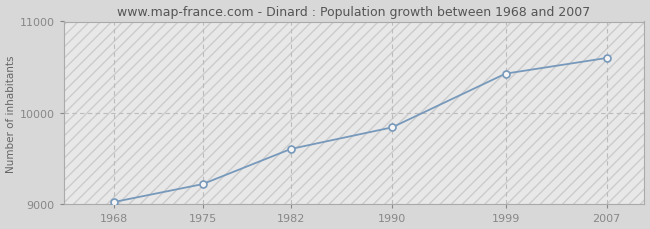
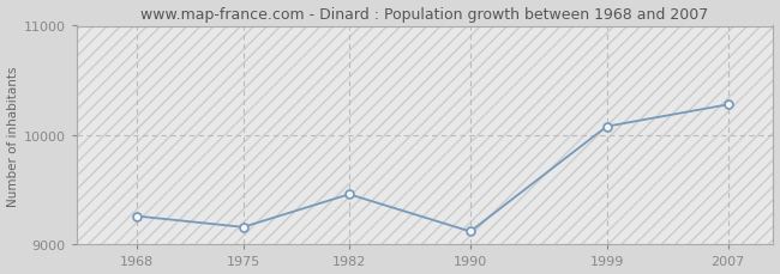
1968: 9030 -> 9260
1975: 9220 -> 9160
1982: 9610 -> 9460
1990: 9840 -> 9120
1999: 10430 -> 10080
2007: 10600 -> 10280
